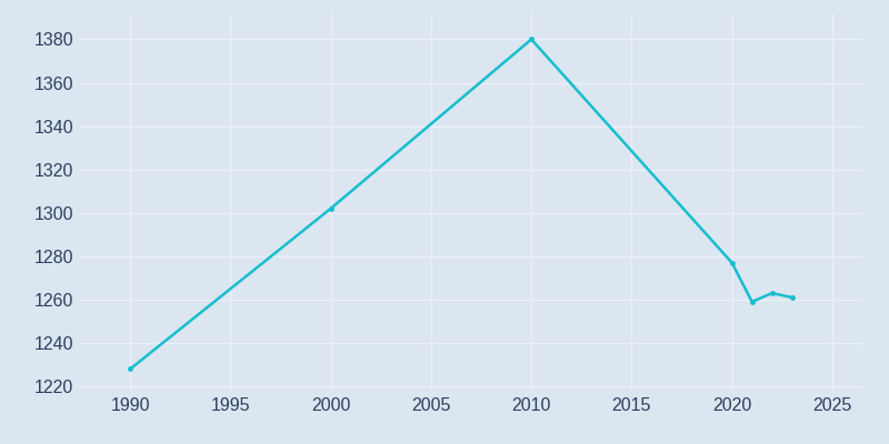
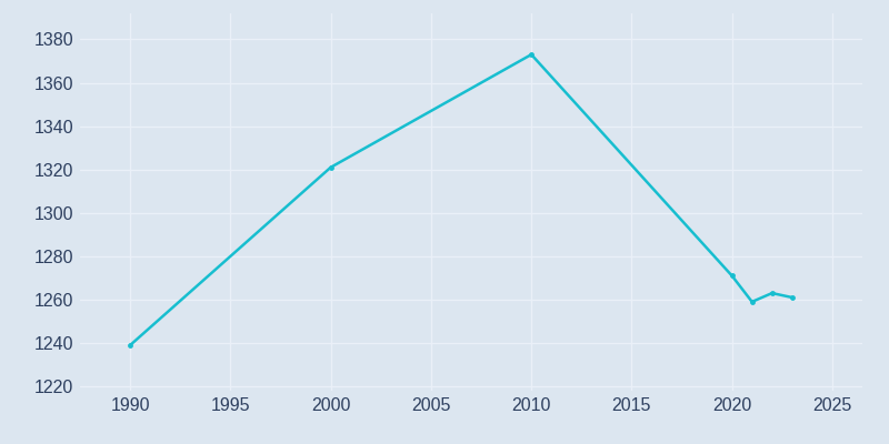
1990: 1228 -> 1239
2000: 1302 -> 1321
2010: 1380 -> 1373
2020: 1277 -> 1271
